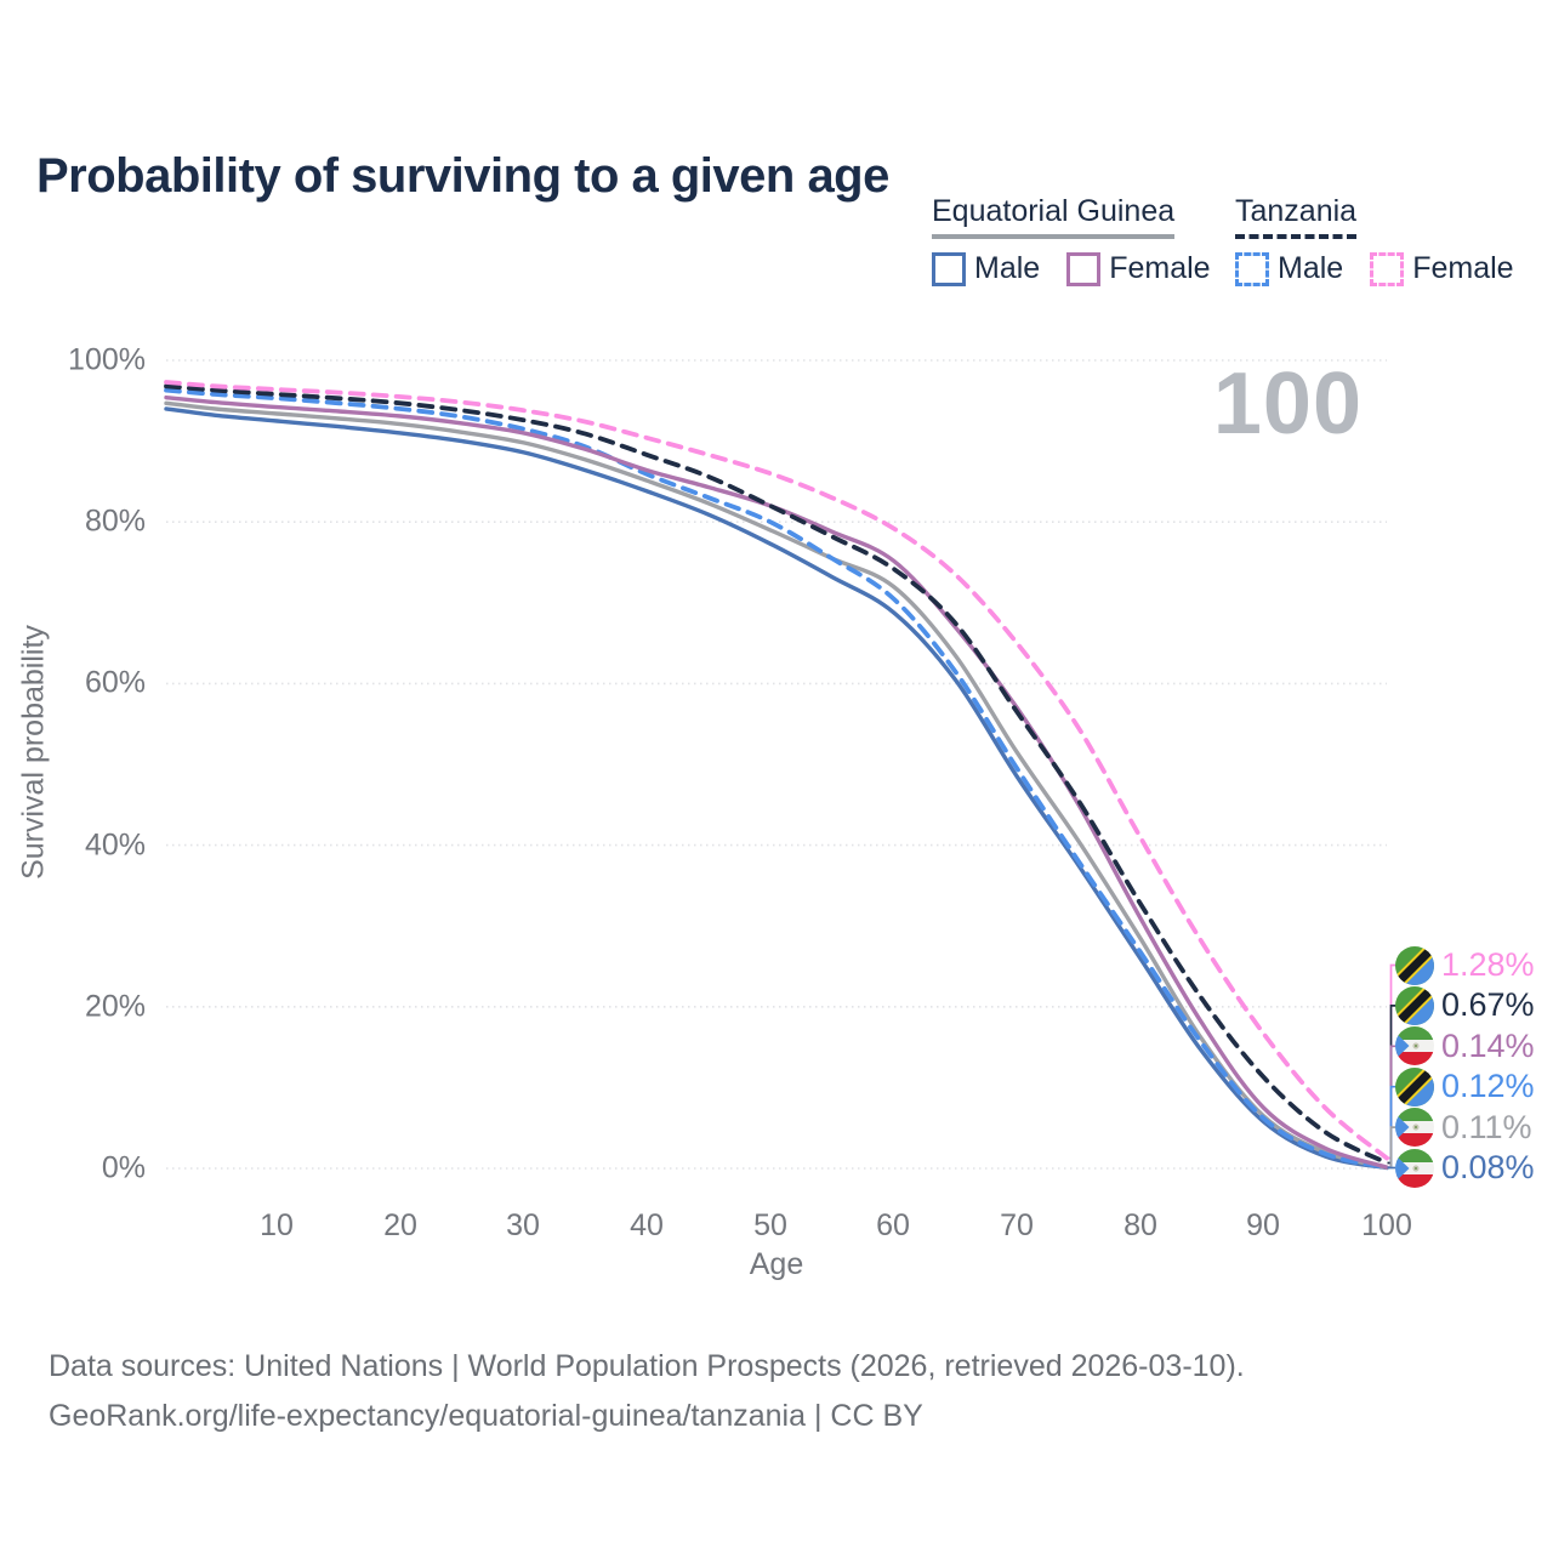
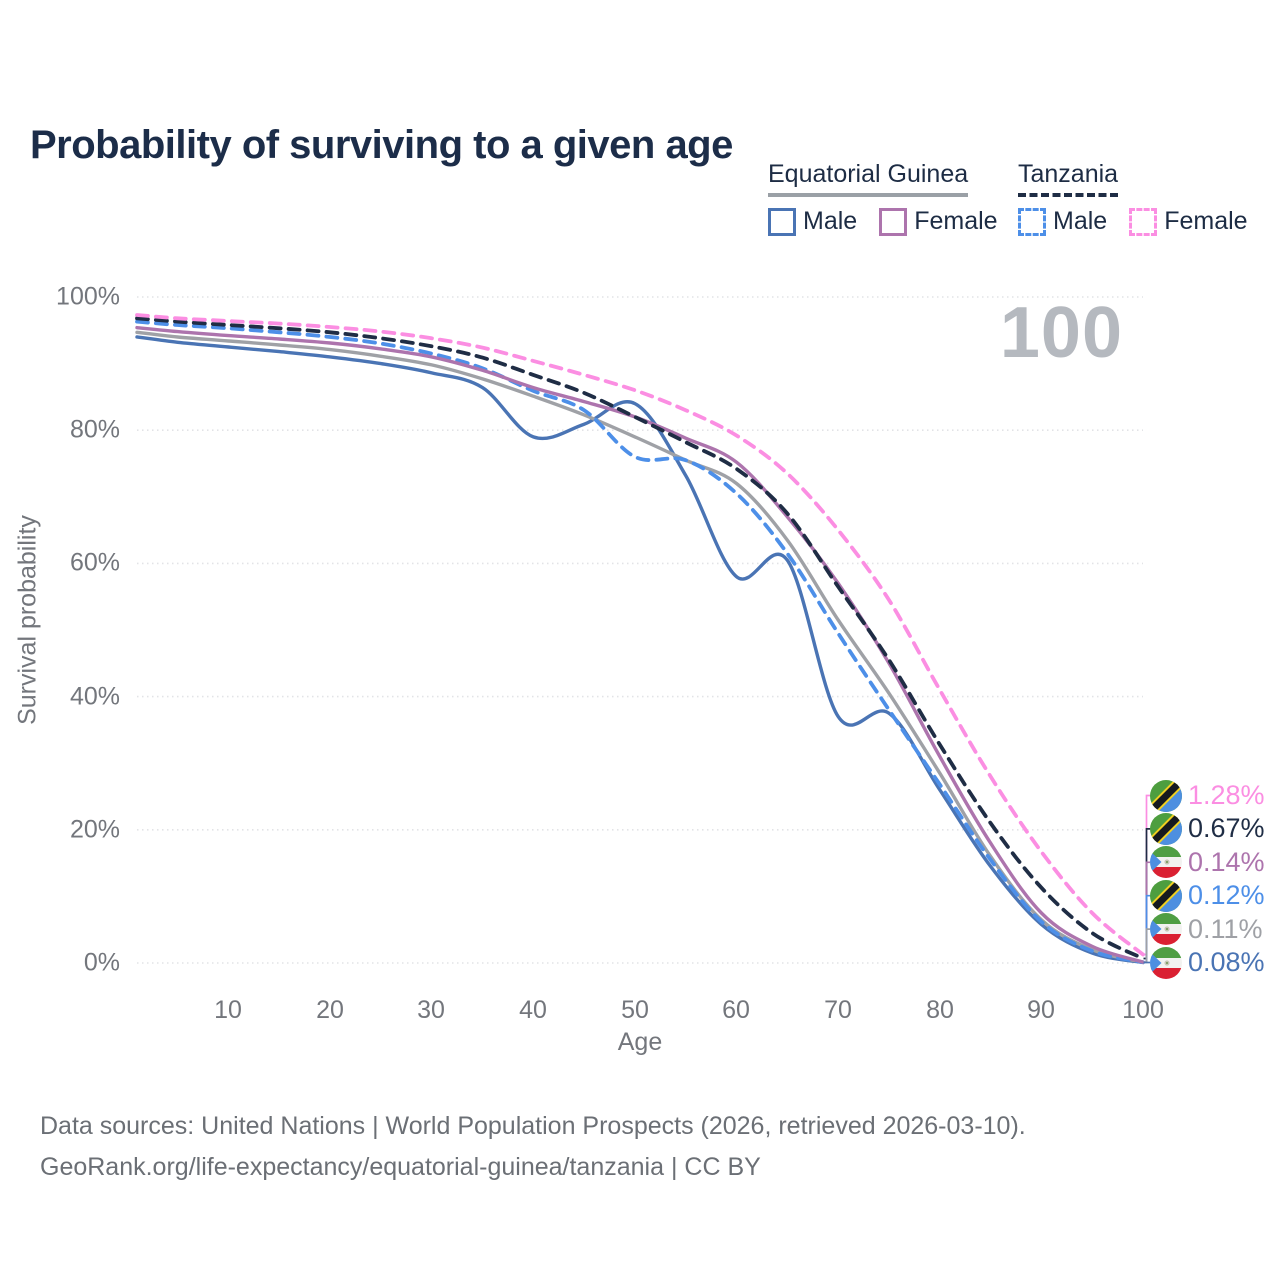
Equatorial Guinea Male/40: 84% -> 79%
Tanzania Male/50: 80% -> 76%
Equatorial Guinea Male/50: 77% -> 84%
Equatorial Guinea Male/60: 69% -> 58%
Equatorial Guinea Male/70: 48% -> 37%
